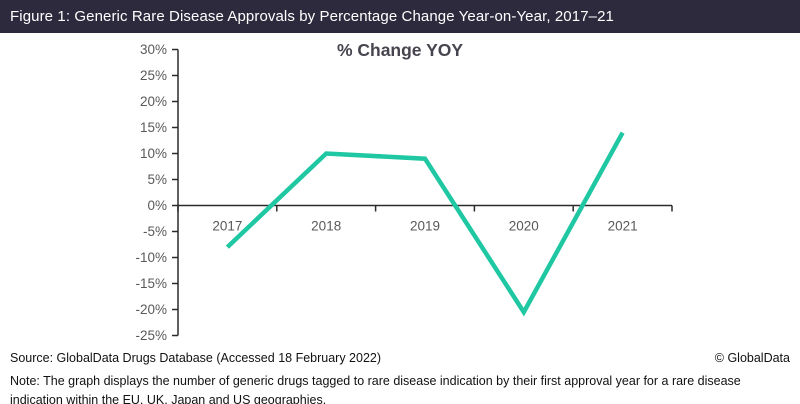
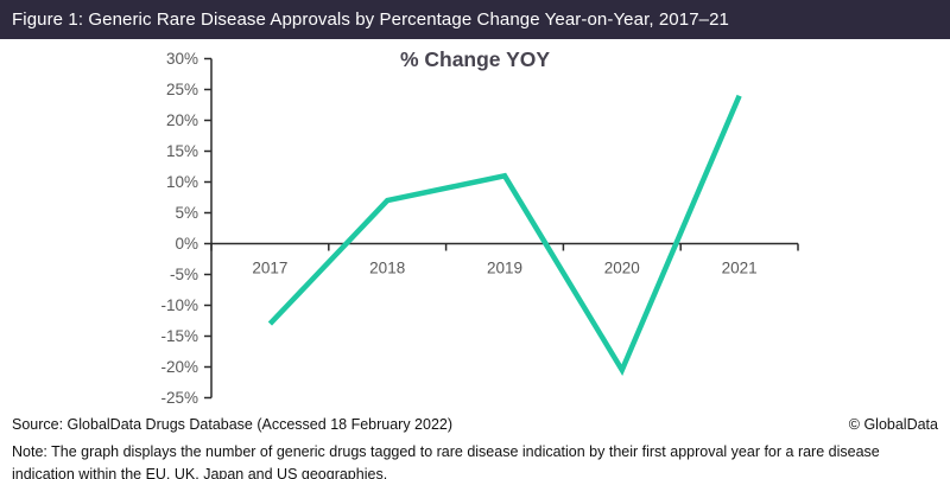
2017: -8% -> -13%
2018: 10% -> 7%
2019: 9% -> 11%
2021: 14% -> 24%
